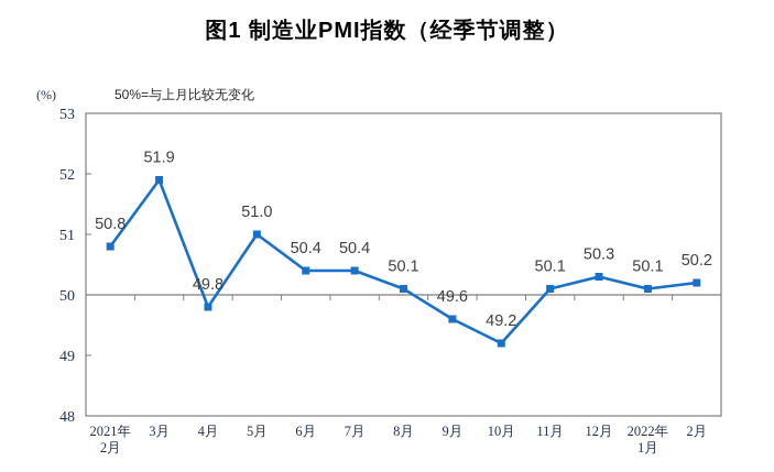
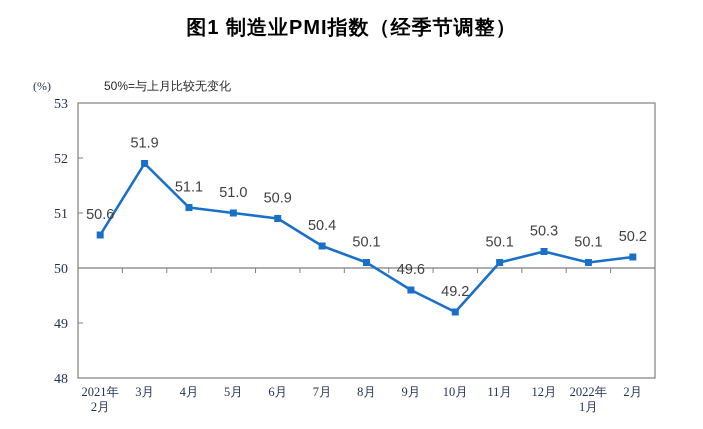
2021年 2月: 50.8 -> 50.6
4月: 49.8 -> 51.1
6月: 50.4 -> 50.9
